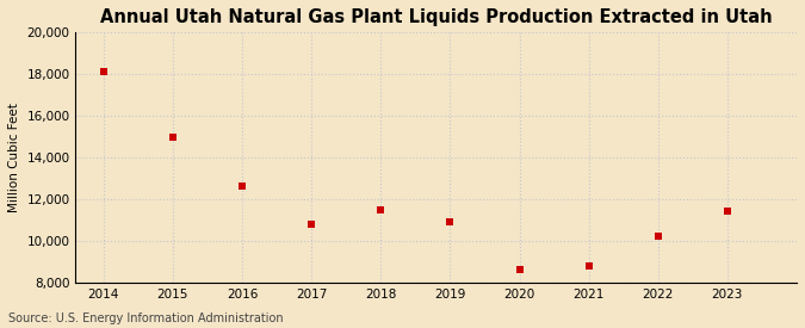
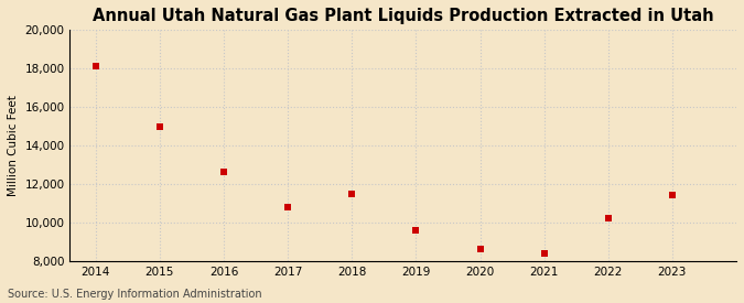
2019: 10,900 -> 9,600
2021: 8,800 -> 8,400
